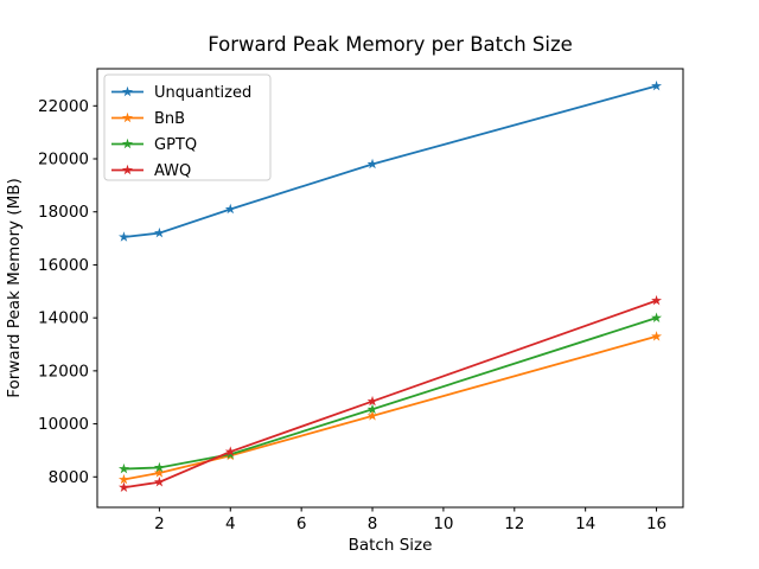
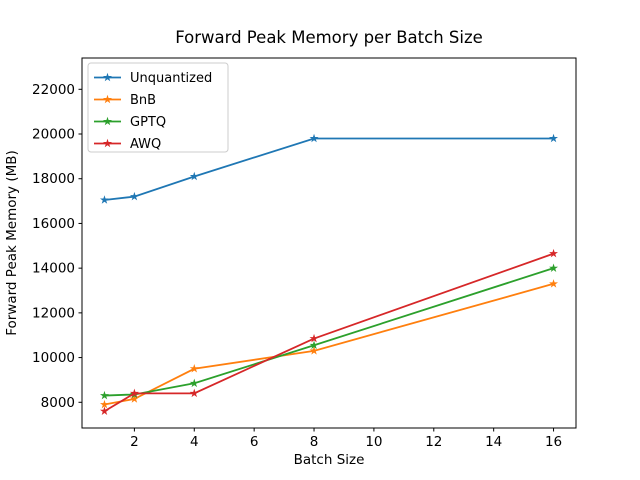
AWQ/2: 7800 -> 8400
BnB/4: 8800 -> 9500
AWQ/4: 9000 -> 8400
Unquantized/16: 22800 -> 19800
